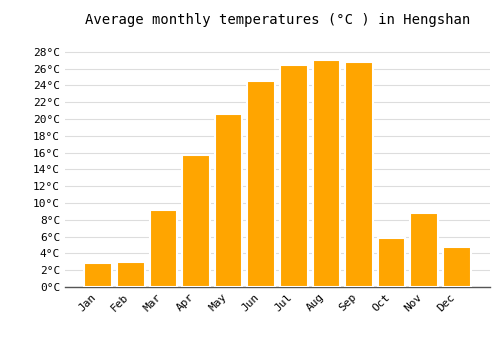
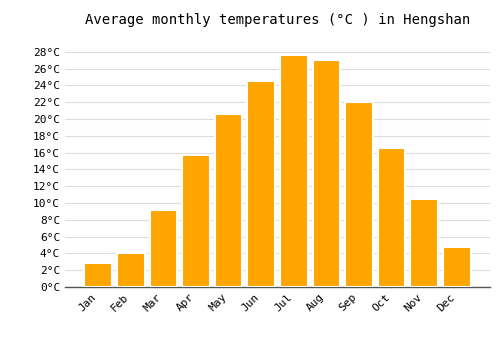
Feb: 3.0°C -> 4.0°C
Jul: 26.4°C -> 27.6°C
Sep: 26.8°C -> 22.0°C
Oct: 5.8°C -> 16.5°C
Nov: 8.8°C -> 10.5°C
